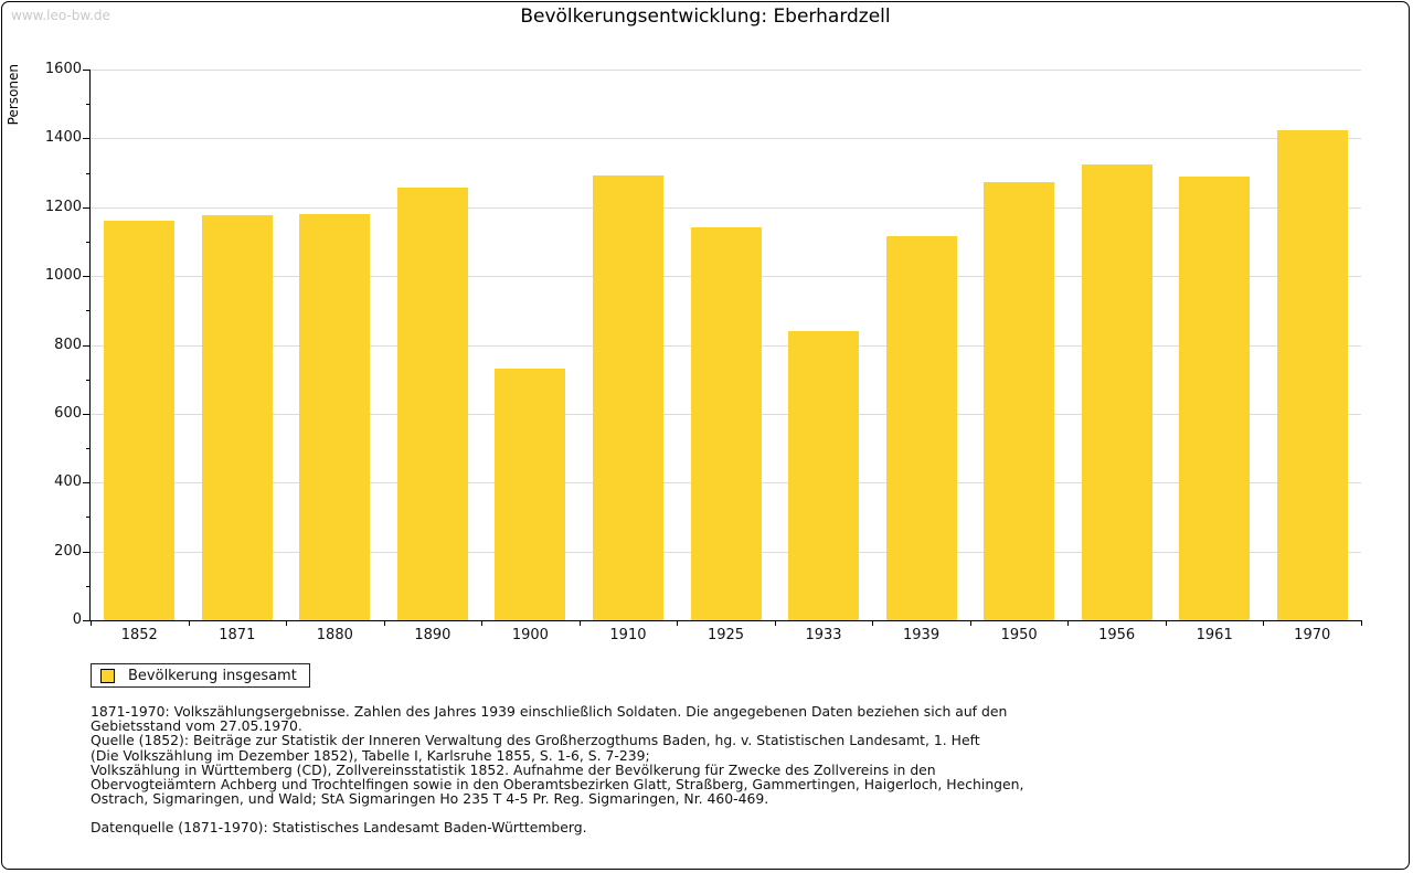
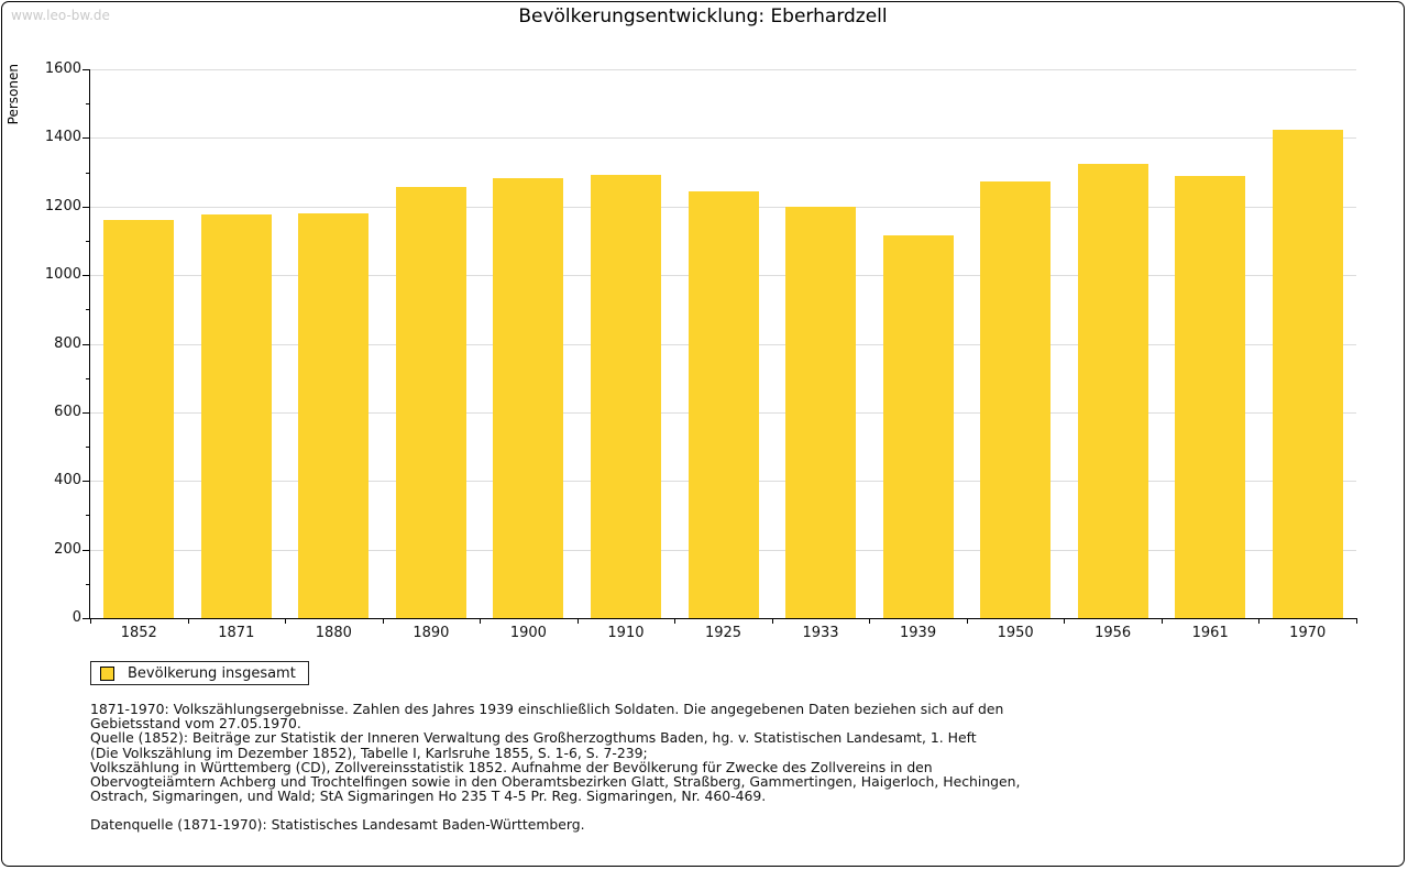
1900: 730 -> 1280
1925: 1140 -> 1240
1933: 840 -> 1200
